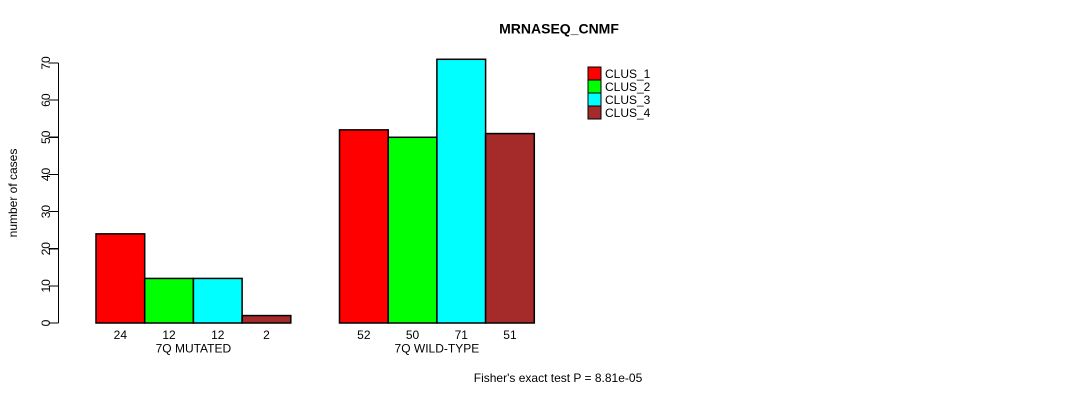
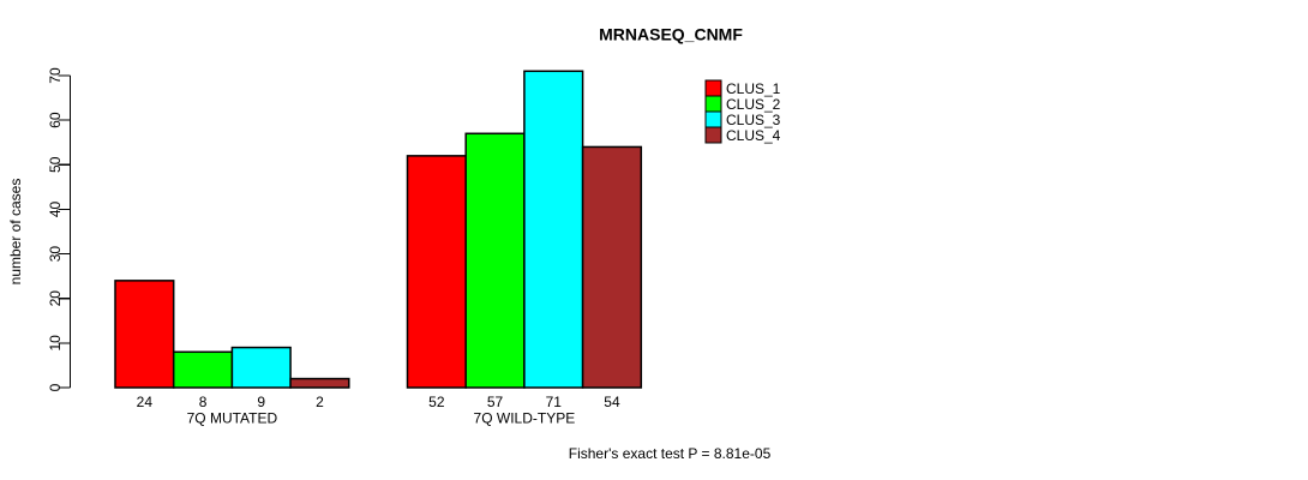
CLUS_2/7Q MUTATED: 12 -> 8
CLUS_3/7Q MUTATED: 12 -> 9
CLUS_2/7Q WILD-TYPE: 50 -> 57
CLUS_4/7Q WILD-TYPE: 51 -> 54
